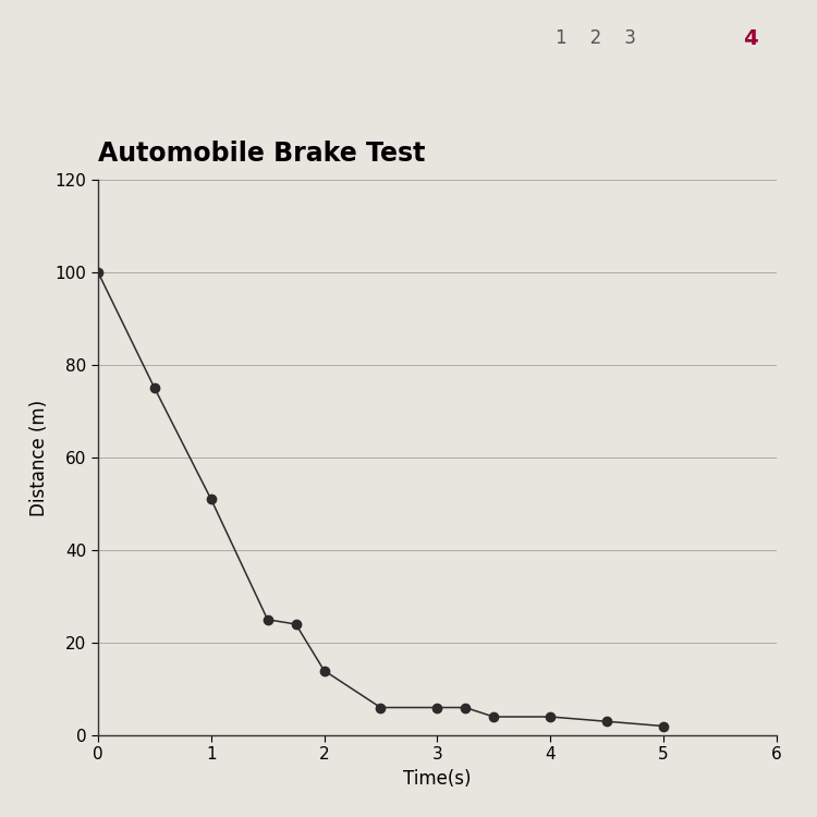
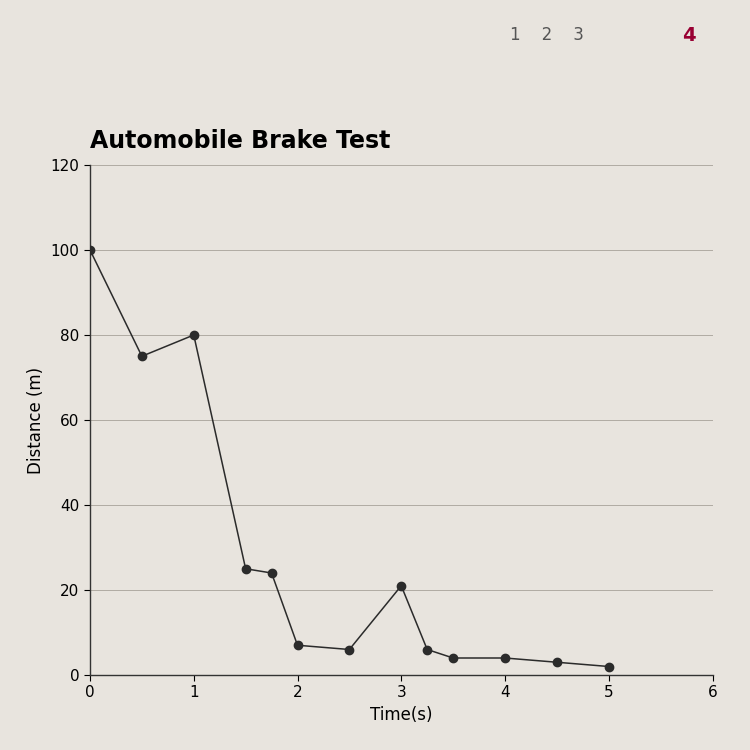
1: 51 -> 80
2: 14 -> 7
3: 6 -> 21
